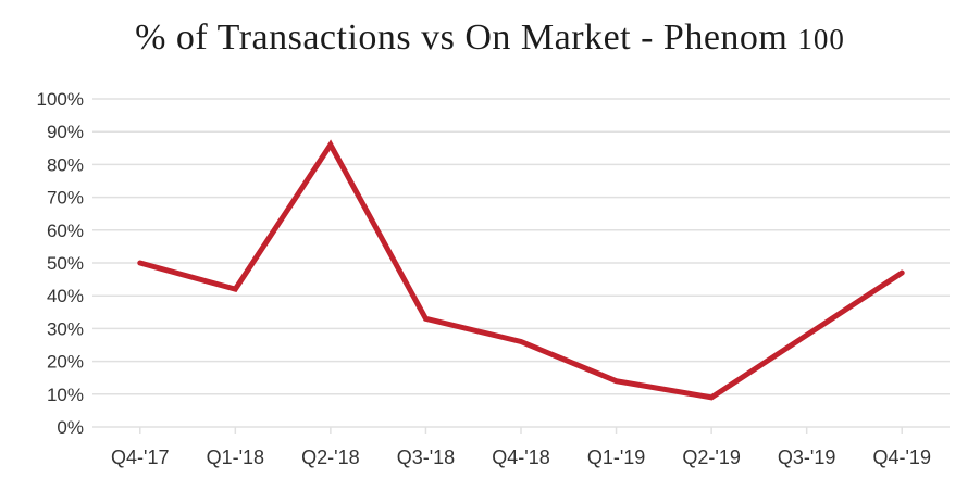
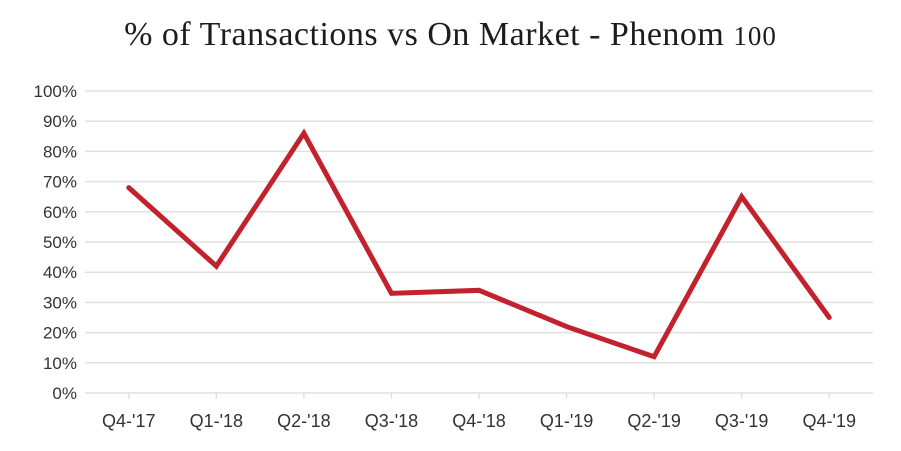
Q4-'17: 50% -> 68%
Q4-'18: 26% -> 34%
Q1-'19: 14% -> 22%
Q2-'19: 9% -> 12%
Q3-'19: 28% -> 65%
Q4-'19: 47% -> 25%
